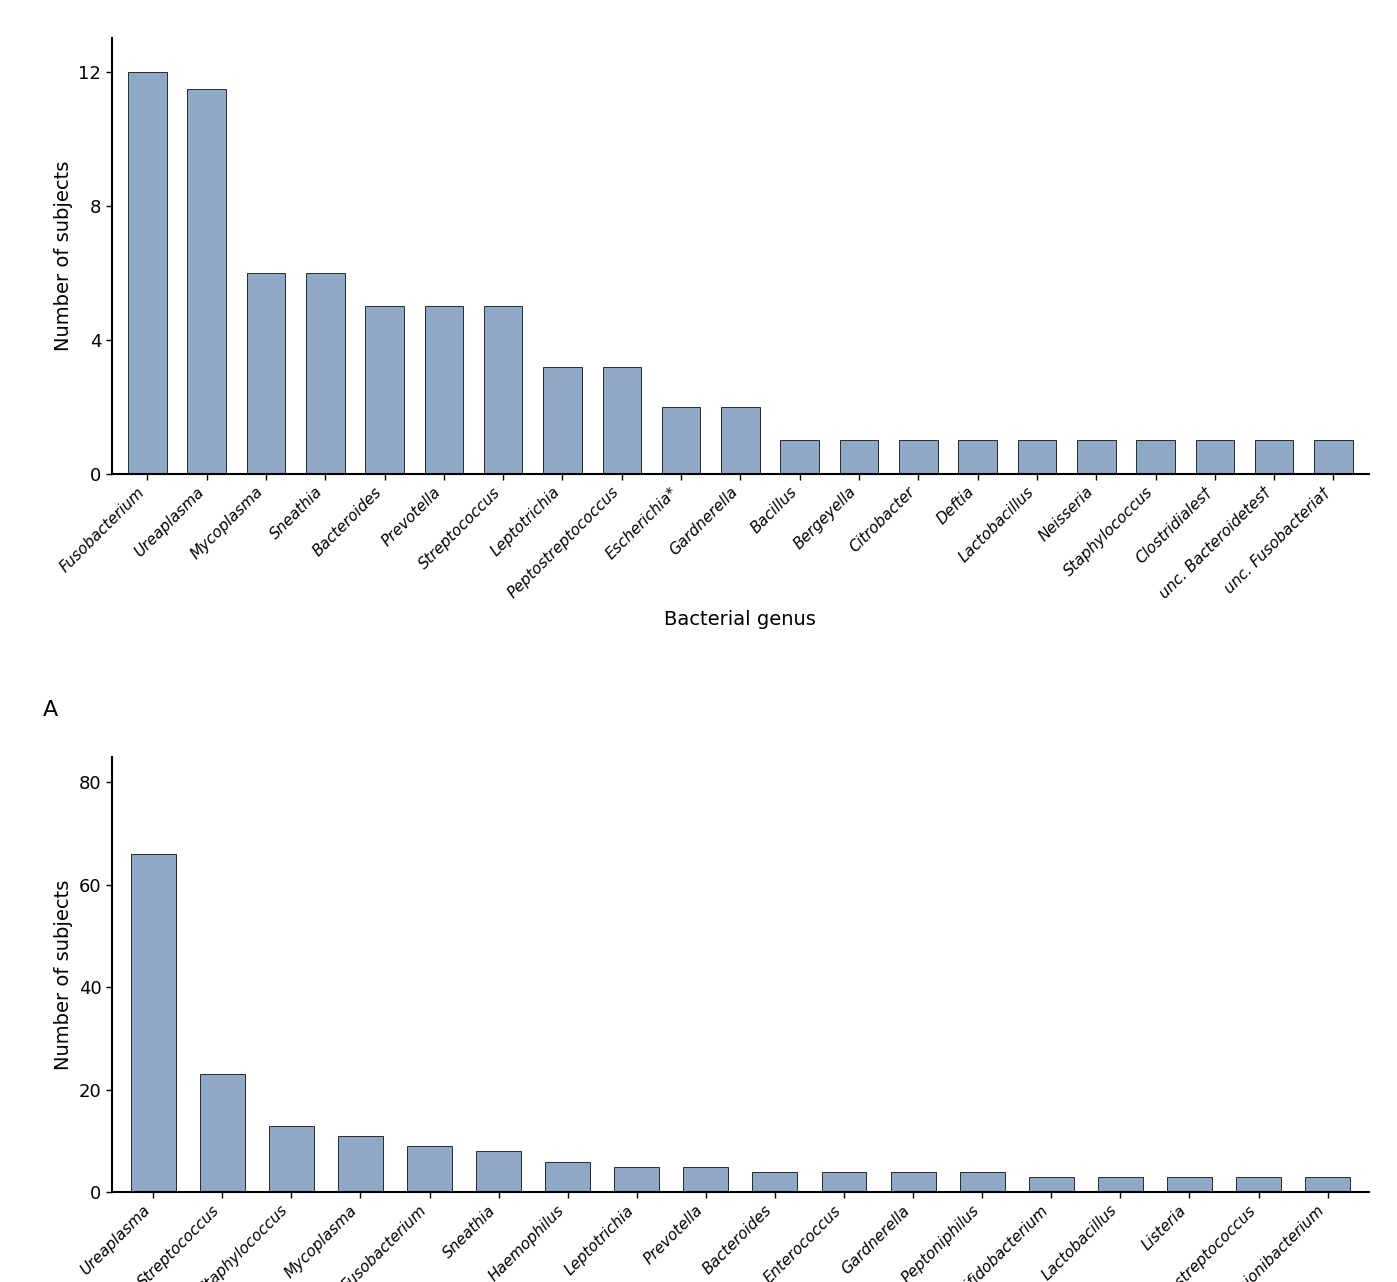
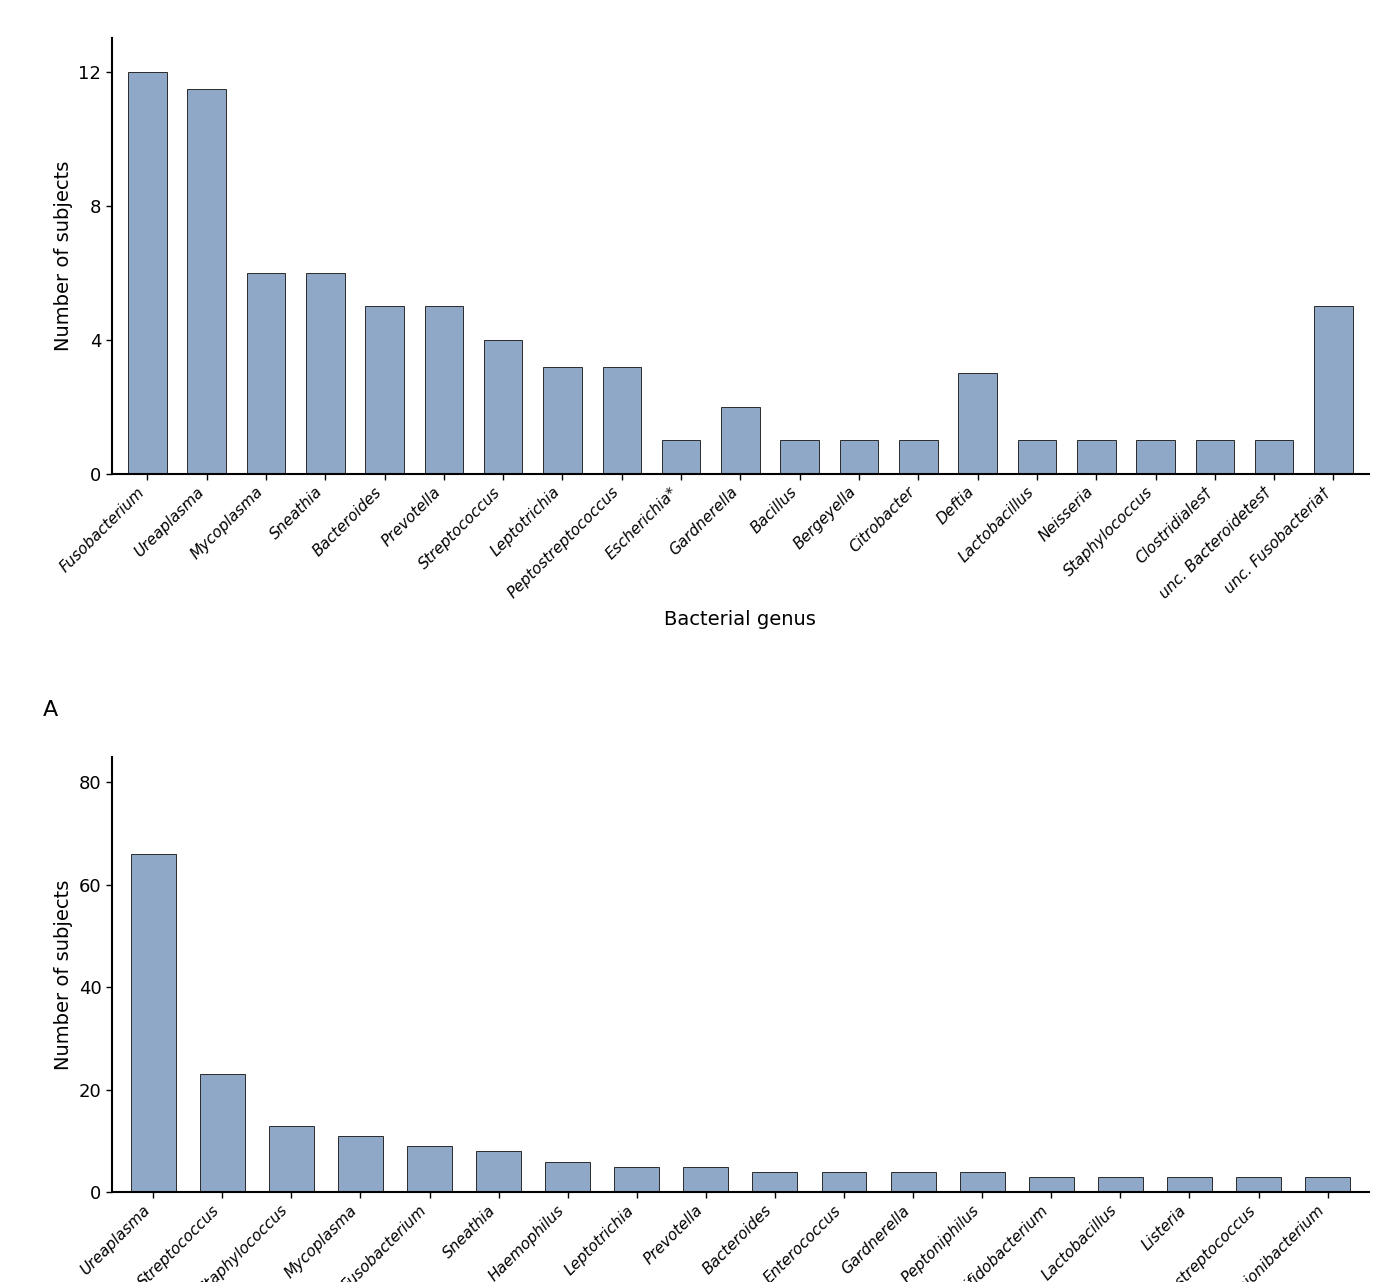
Streptococcus: 5.0 -> 4.0
Escherichia*: 2.0 -> 1.0
Deftia: 1.0 -> 3.0
unc. Fusobacteria†: 1.0 -> 5.0
